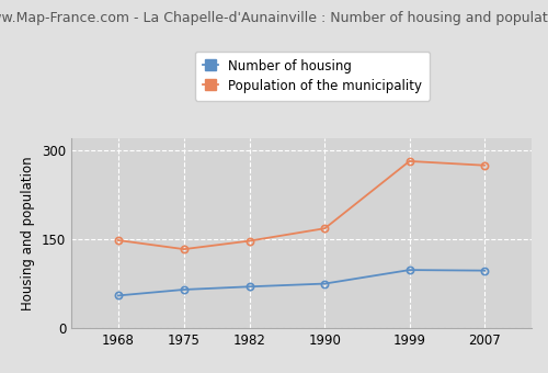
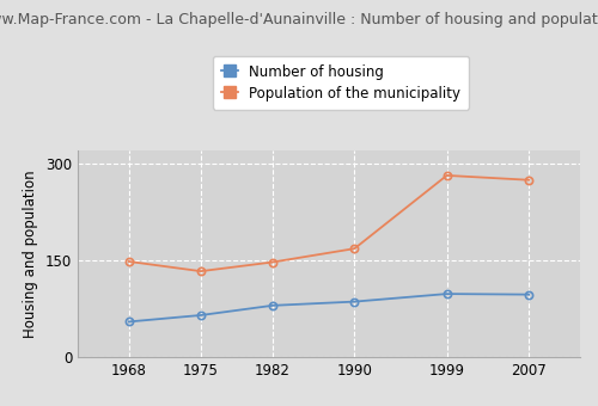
Number of housing/1982: 70 -> 80
Number of housing/1990: 75 -> 86
